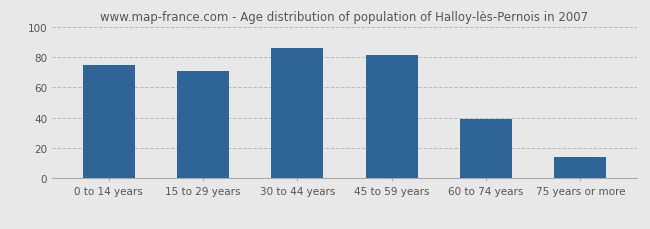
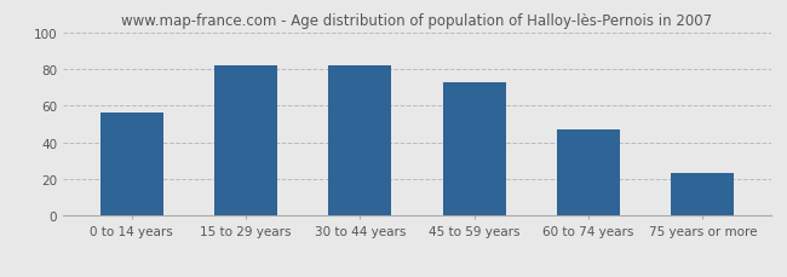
0 to 14 years: 75 -> 56
15 to 29 years: 71 -> 82
30 to 44 years: 86 -> 82
45 to 59 years: 81 -> 73
60 to 74 years: 39 -> 47
75 years or more: 14 -> 23
